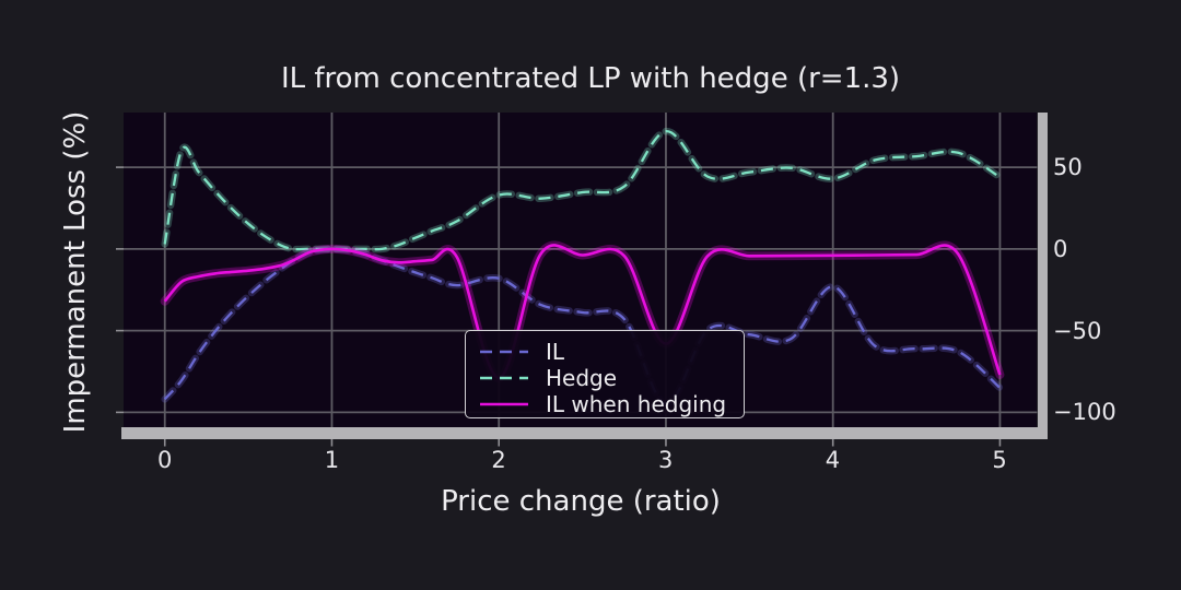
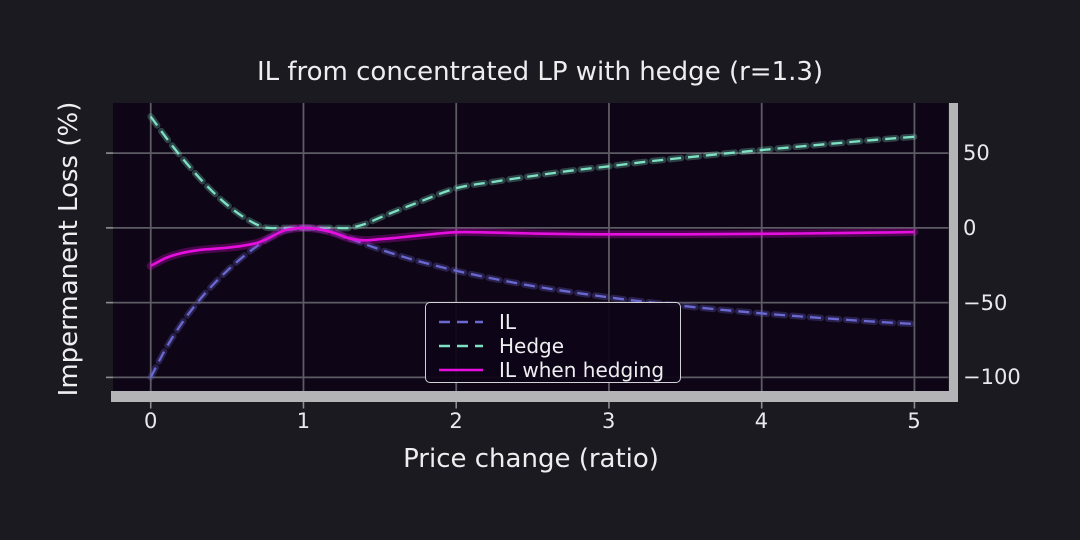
IL/0: -92 -> -100
Hedge/0: 3 -> 74
IL when hedging/0: -32 -> -26
IL/2: -18 -> -29
Hedge/2: 33 -> 26
IL when hedging/2: -79 -> -3
IL/3: -95 -> -46
Hedge/3: 72 -> 41
IL when hedging/3: -58 -> -4
IL/4: -23 -> -57
Hedge/4: 43 -> 52
IL/5: -85 -> -64
Hedge/5: 44 -> 61
IL when hedging/5: -77 -> -3
